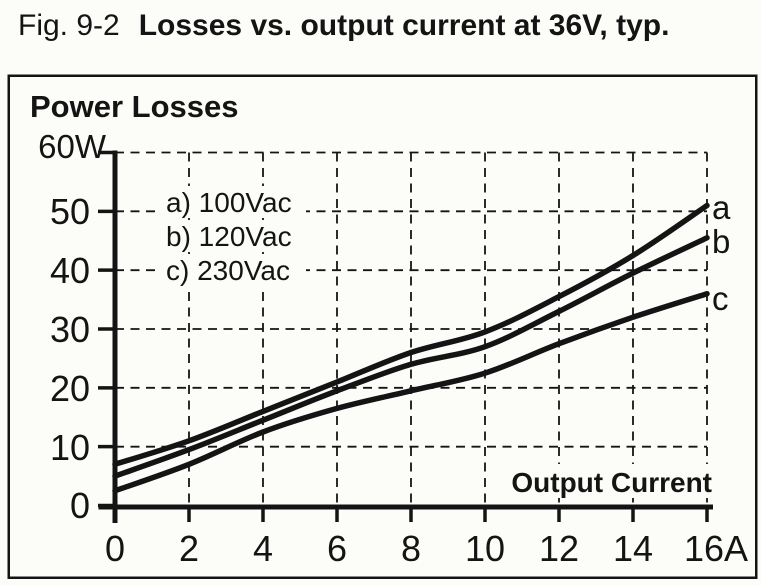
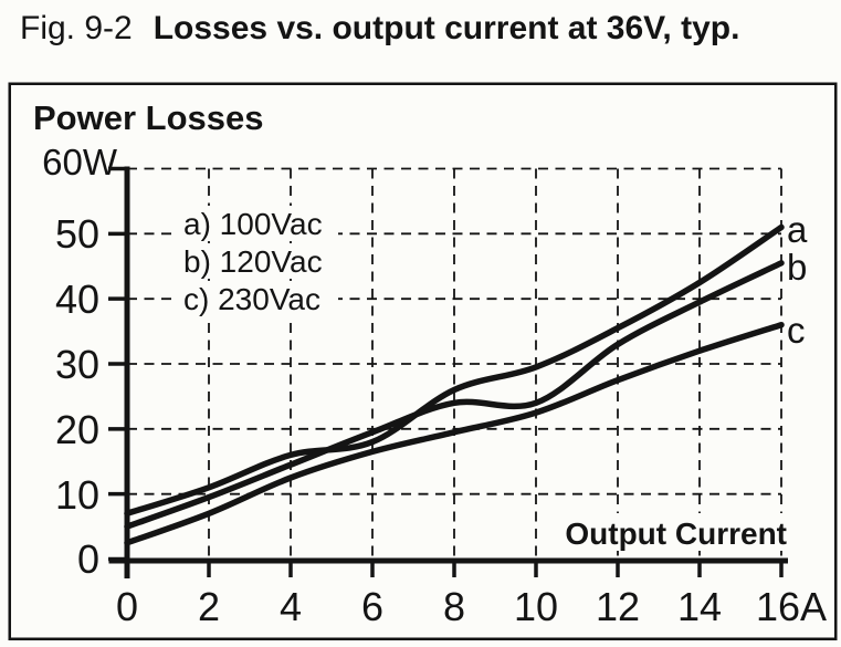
a) 100Vac/6: 21 -> 18
b) 120Vac/10: 27 -> 24
